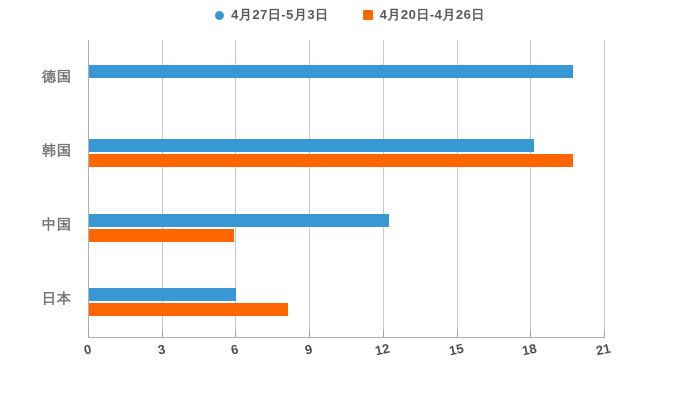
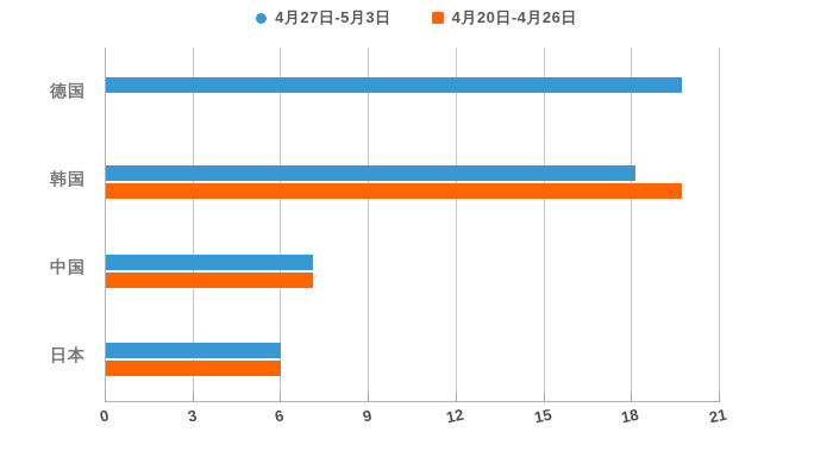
4月27日-5月3日/中国: 12.2 -> 7.1
4月20日-4月26日/中国: 5.9 -> 7.1
4月20日-4月26日/日本: 8.1 -> 6.0
